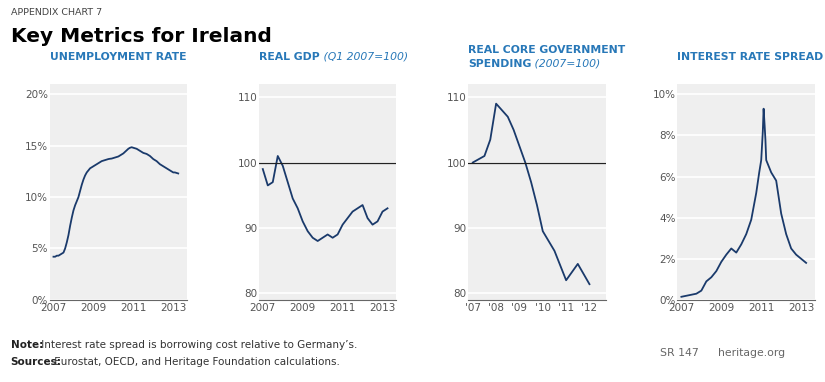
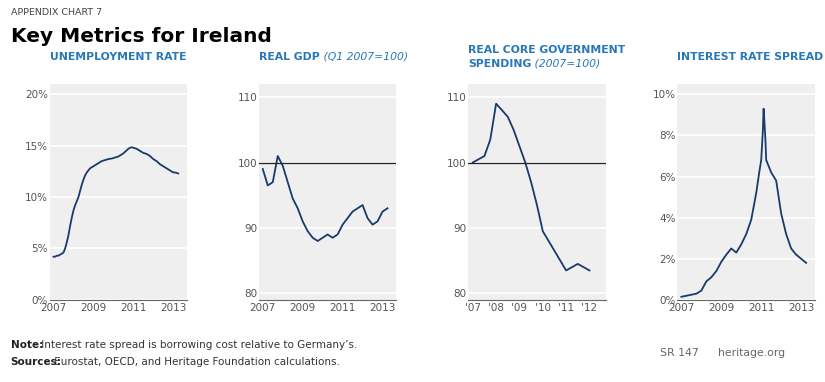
'11: 82.0 -> 83.5
'12: 81.4 -> 83.5
